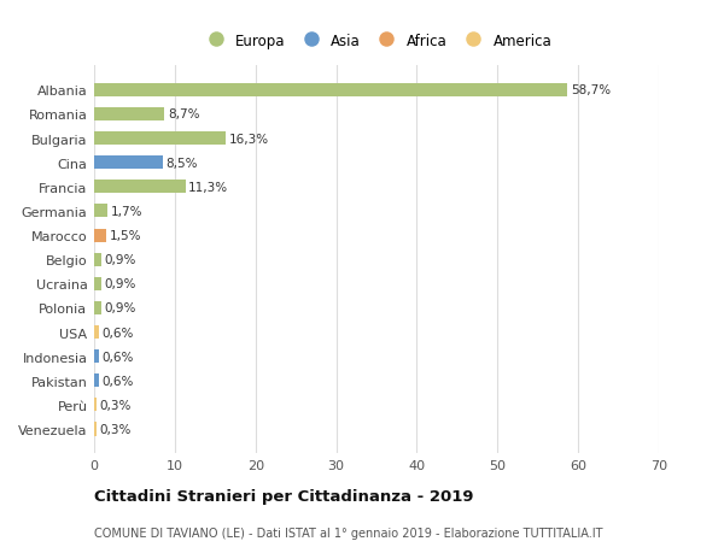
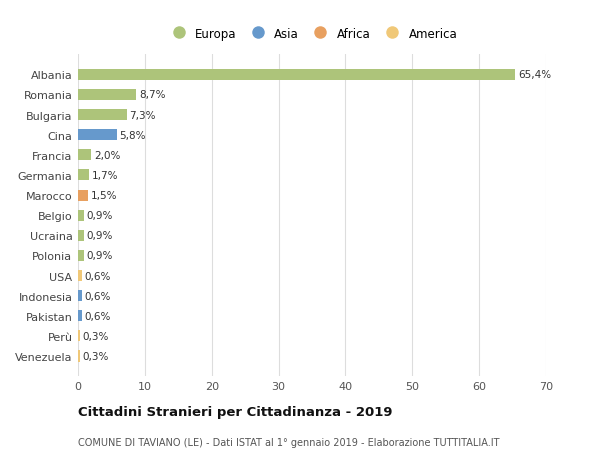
Albania: 58,7% -> 65,4%
Bulgaria: 16,3% -> 7,3%
Cina: 8,5% -> 5,8%
Francia: 11,3% -> 2,0%
